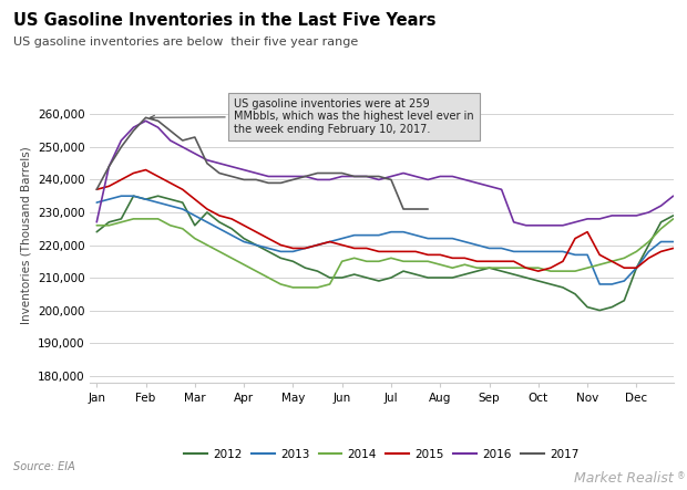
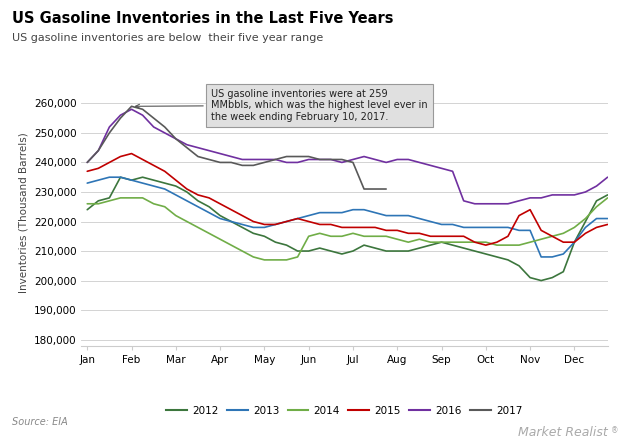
2016/Jan: 227,000 -> 240,000
2017/Jan: 237,000 -> 240,000
2012/Mar: 226,000 -> 232,000
2017/Mar: 253,000 -> 248,000
